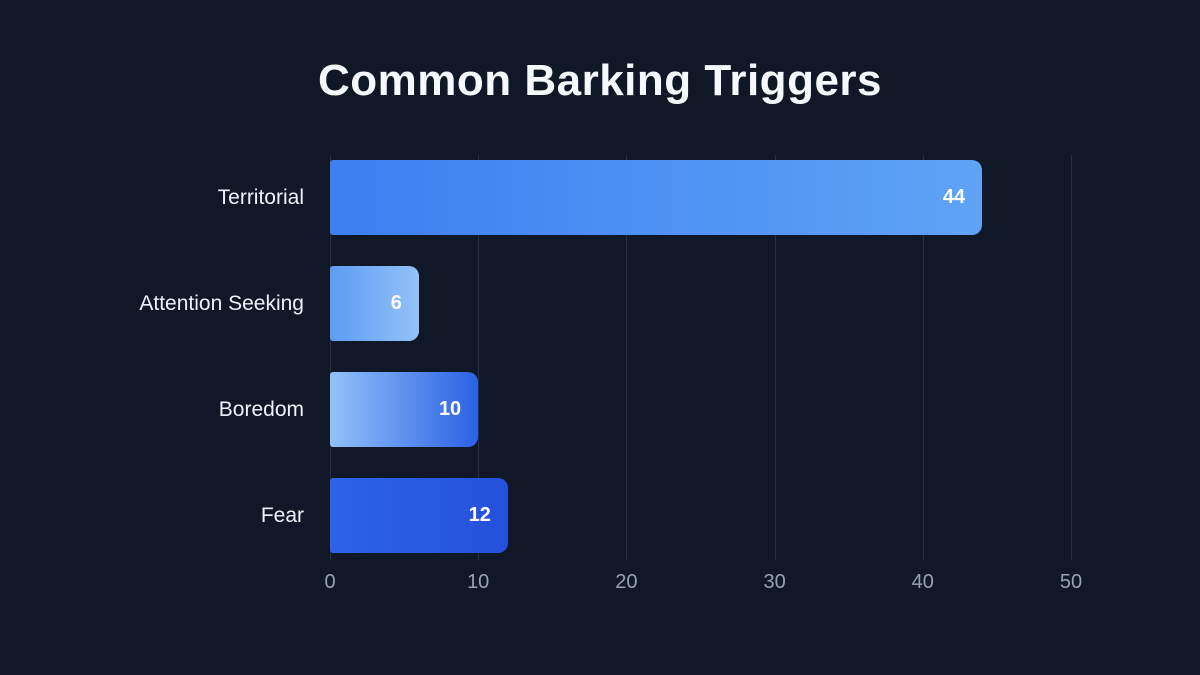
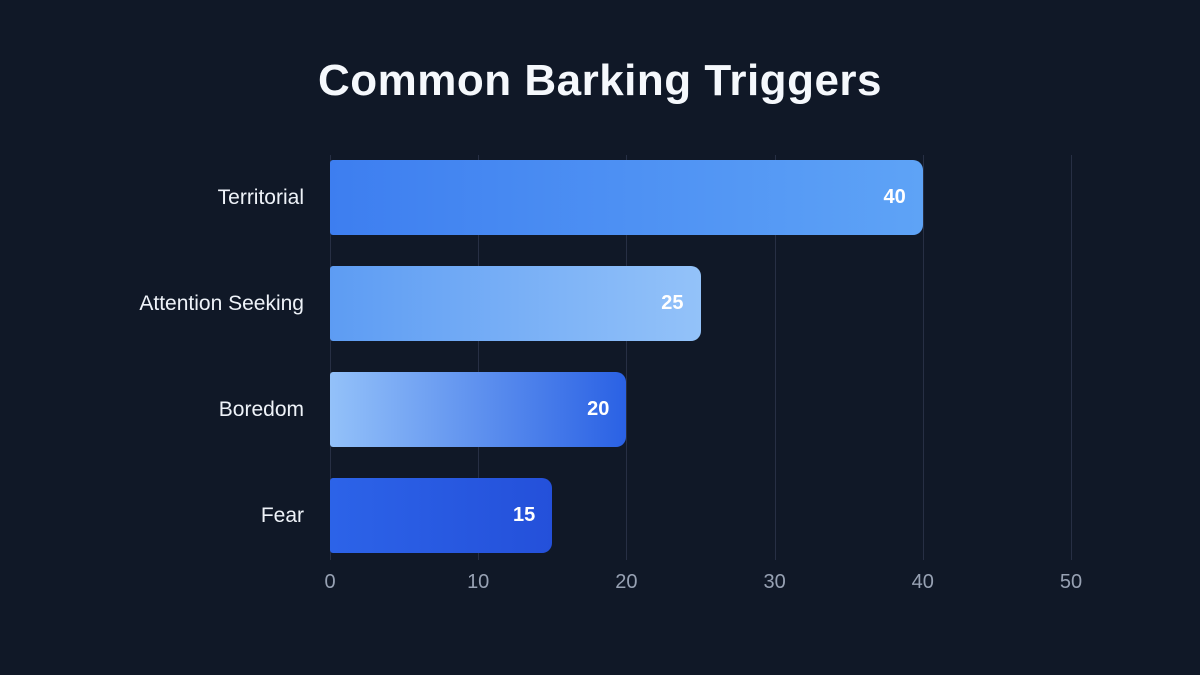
Territorial: 44 -> 40
Attention Seeking: 6 -> 25
Boredom: 10 -> 20
Fear: 12 -> 15
